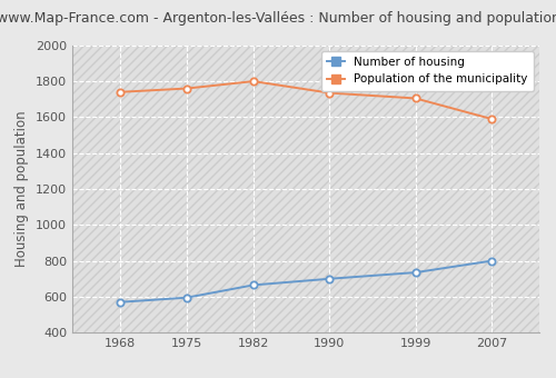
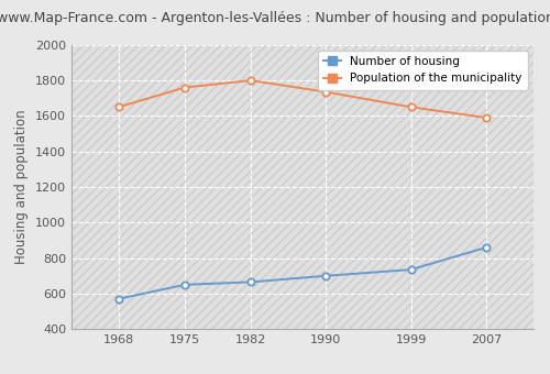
Population of the municipality/1968: 1740 -> 1650
Number of housing/1975: 600 -> 650
Population of the municipality/1999: 1700 -> 1650
Number of housing/2007: 800 -> 860
